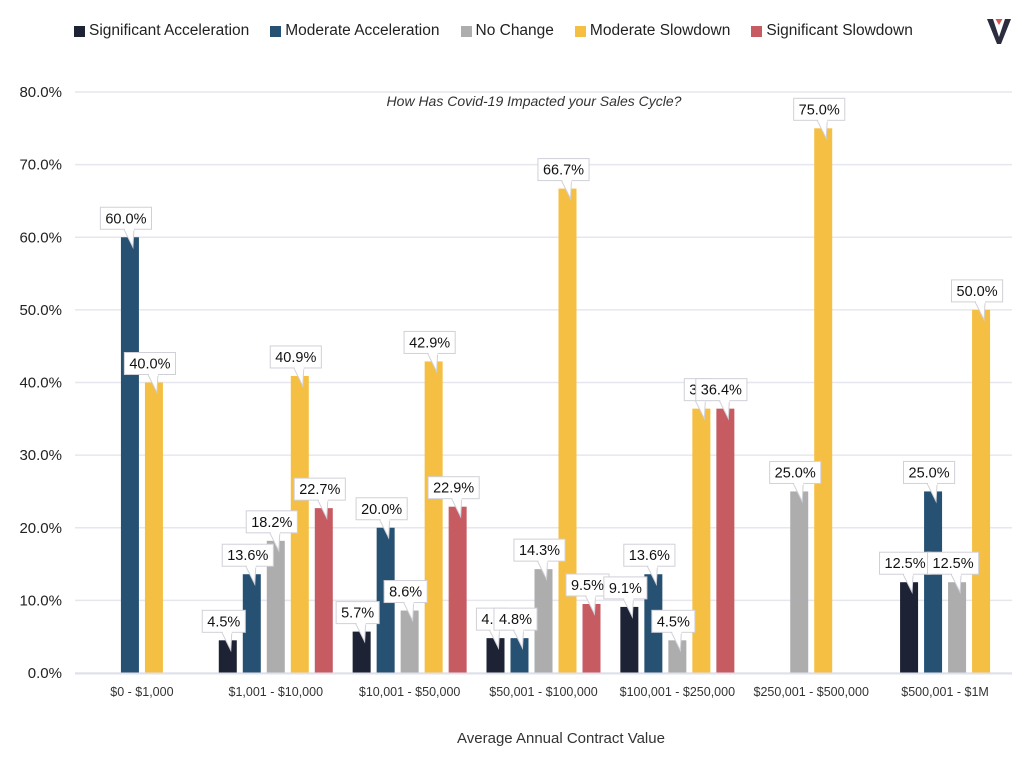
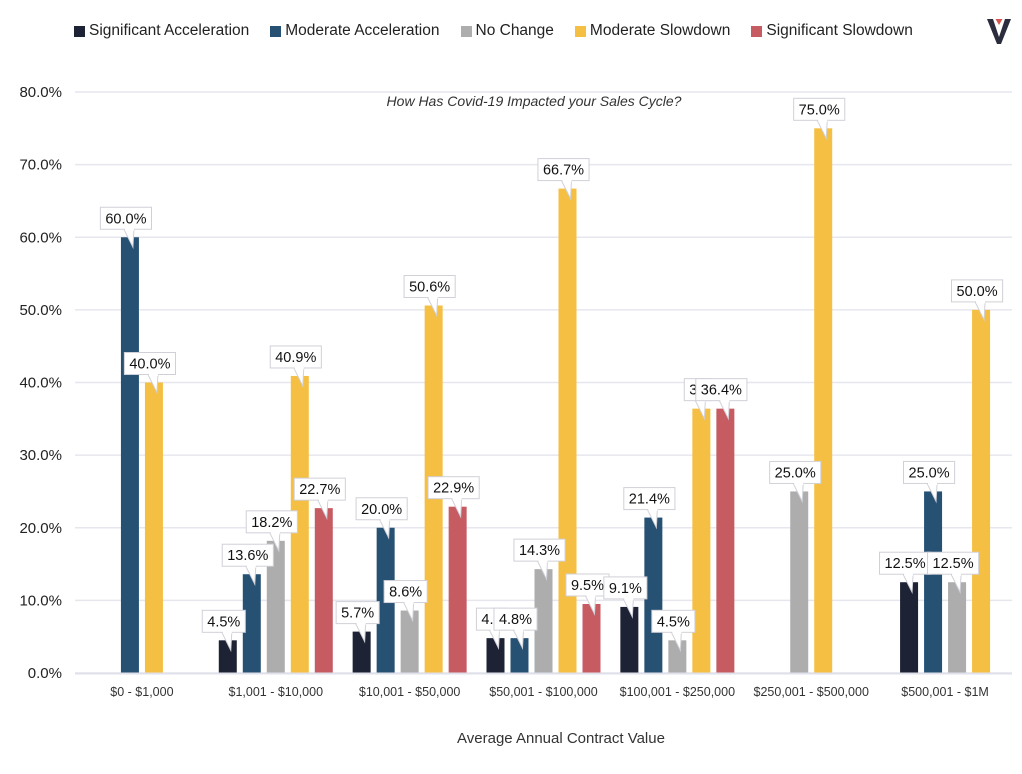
Moderate Slowdown/$10,001 - $50,000: 42.9% -> 50.6%
Moderate Acceleration/$100,001 - $250,000: 13.6% -> 21.4%
